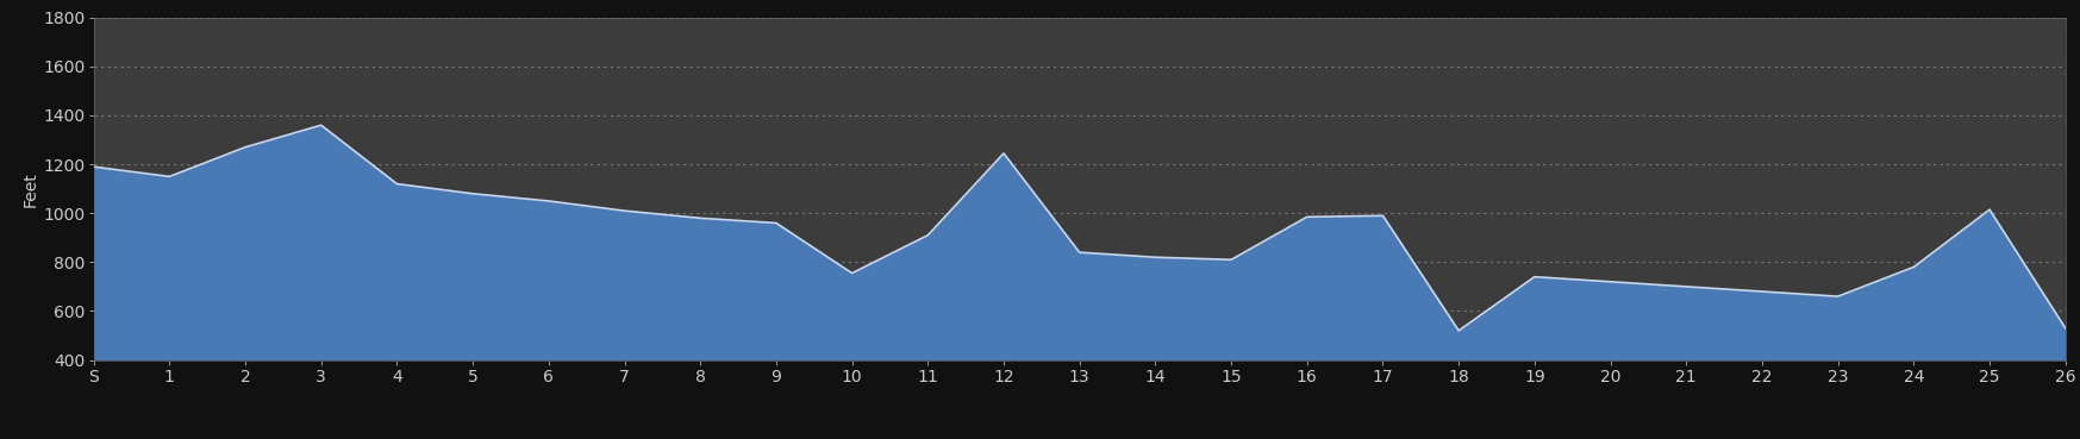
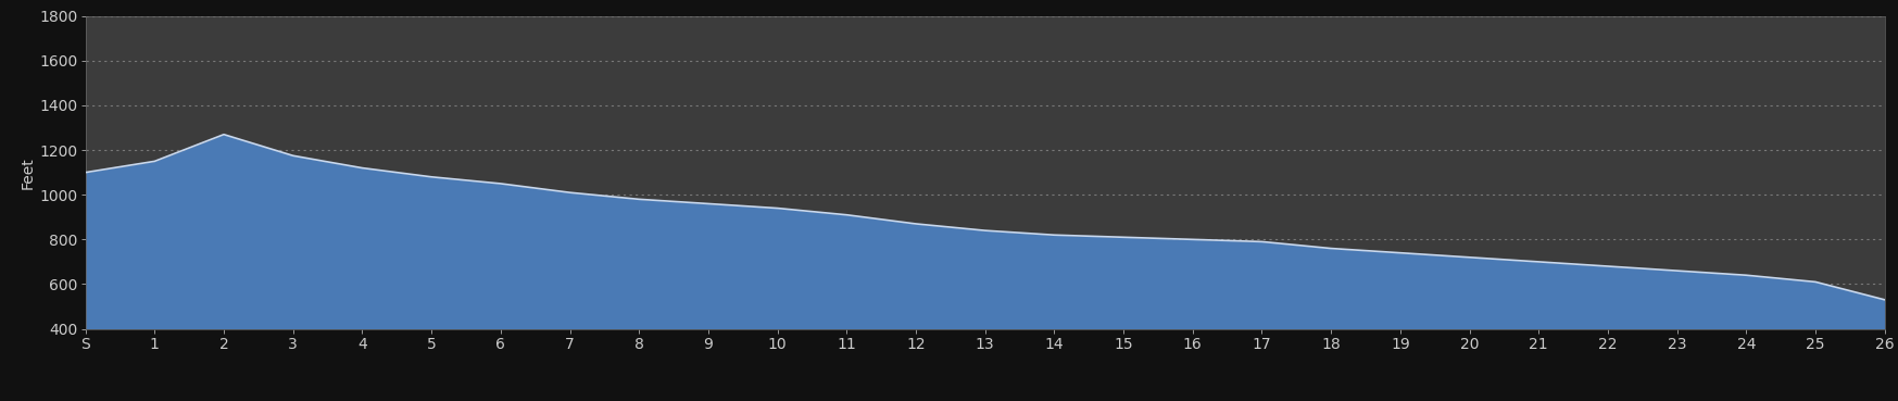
S: 1190 -> 1100
3: 1360 -> 1175
10: 755 -> 940
12: 1245 -> 870
16: 985 -> 800
17: 990 -> 790
18: 520 -> 760
24: 780 -> 640
25: 1015 -> 610
